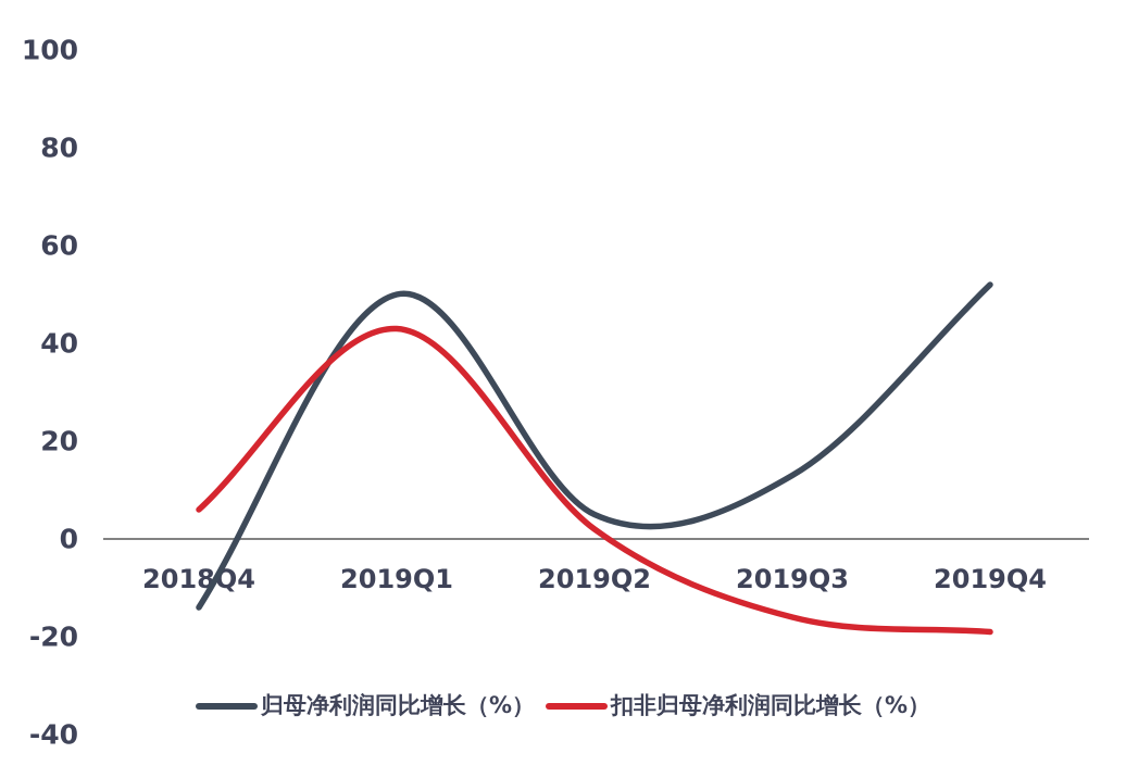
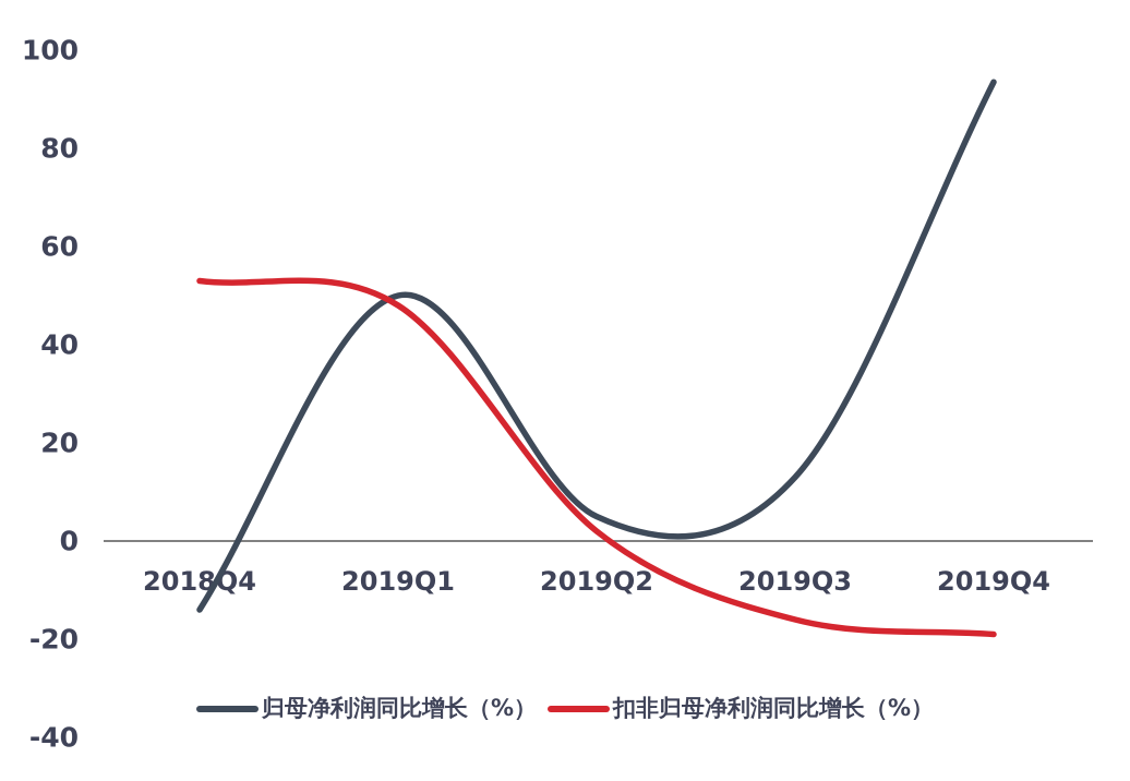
扣非归母净利润同比增长（%）/2018Q4: 6 -> 53
扣非归母净利润同比增长（%）/2019Q1: 43 -> 48
归母净利润同比增长（%）/2019Q4: 52 -> 94
